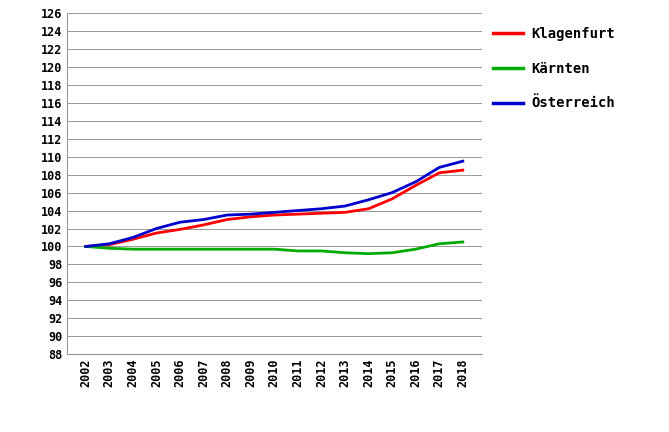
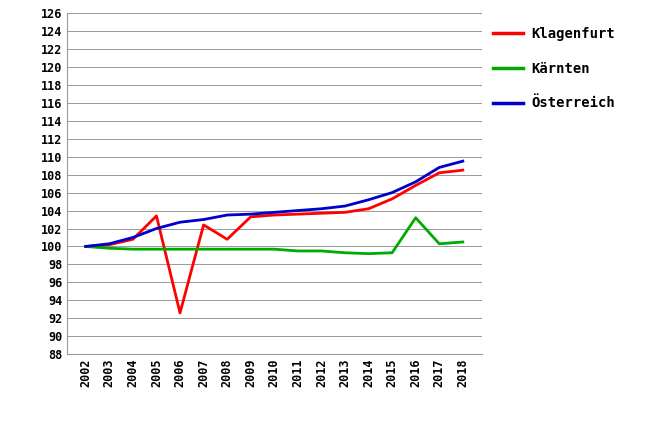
Klagenfurt/2005: 101.5 -> 103.4
Klagenfurt/2006: 101.9 -> 92.6
Klagenfurt/2008: 103.0 -> 100.8
Kärnten/2016: 99.7 -> 103.2
